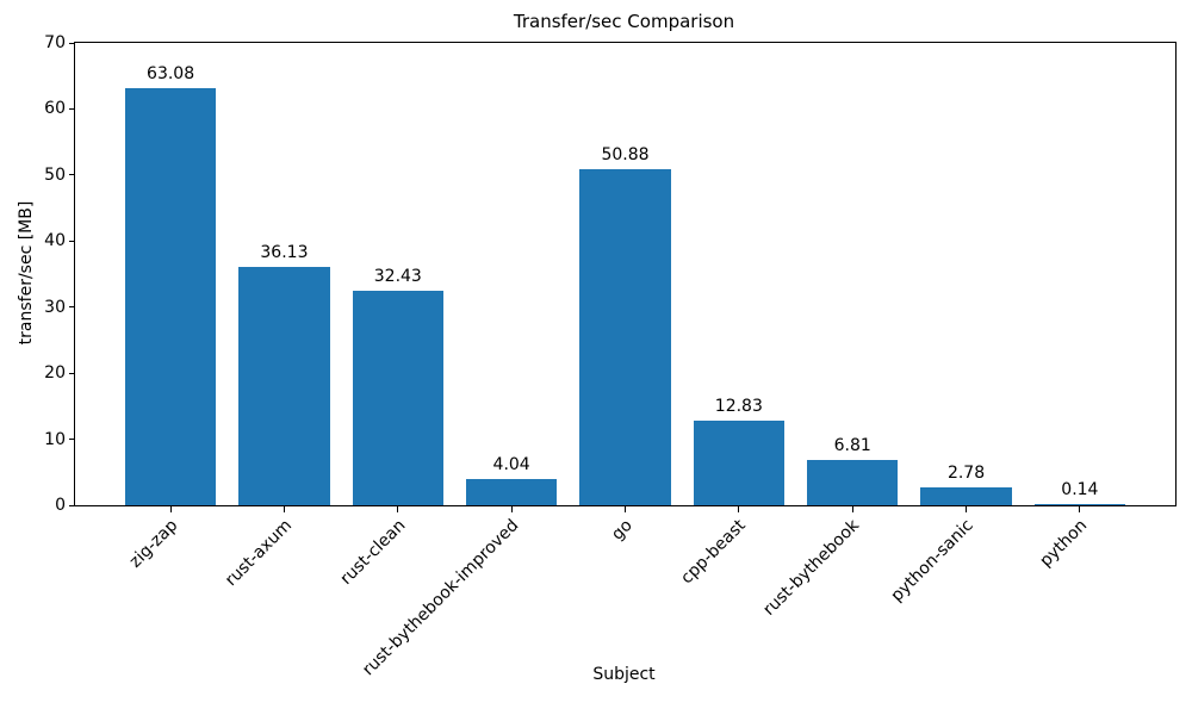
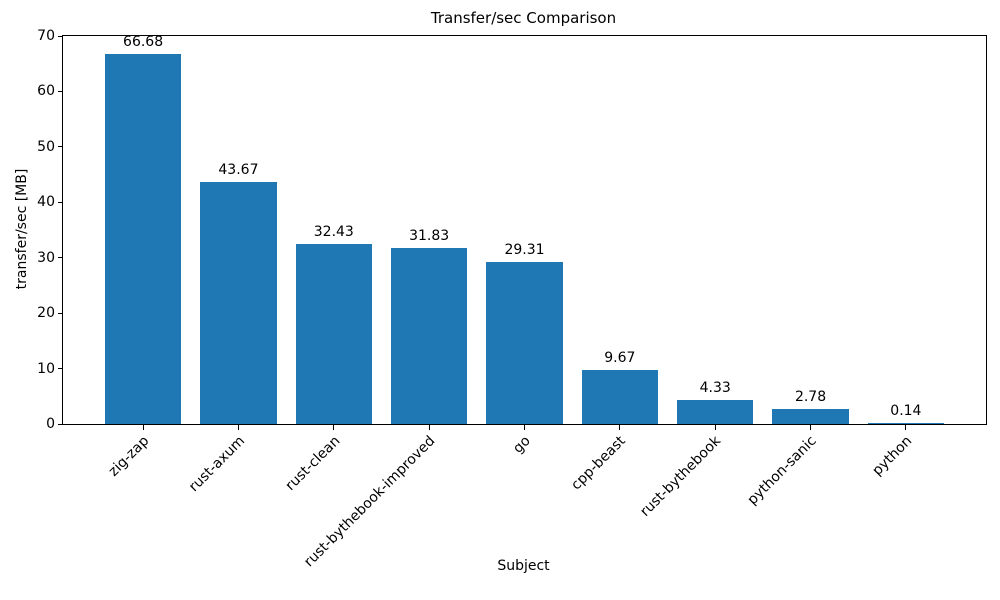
zig-zap: 63.08 -> 66.68
rust-axum: 36.13 -> 43.67
rust-bythebook-improved: 4.04 -> 31.83
go: 50.88 -> 29.31
cpp-beast: 12.83 -> 9.67
rust-bythebook: 6.81 -> 4.33
